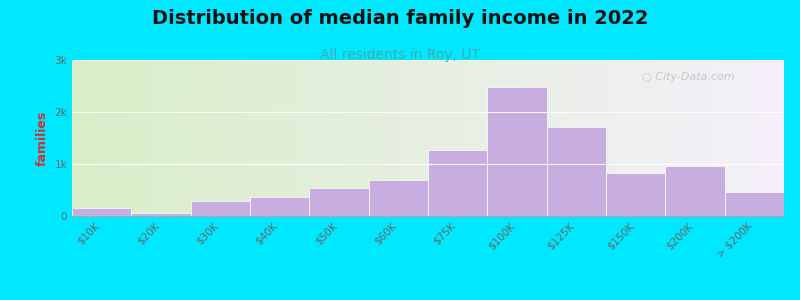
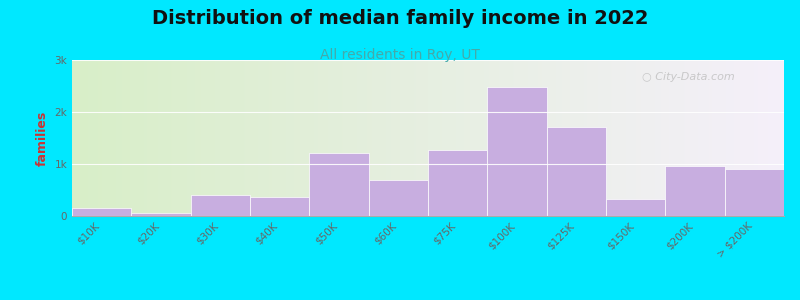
$30K: 0.28k -> 0.40k
$50K: 0.53k -> 1.22k
$150K: 0.82k -> 0.32k
> $200K: 0.47k -> 0.90k
